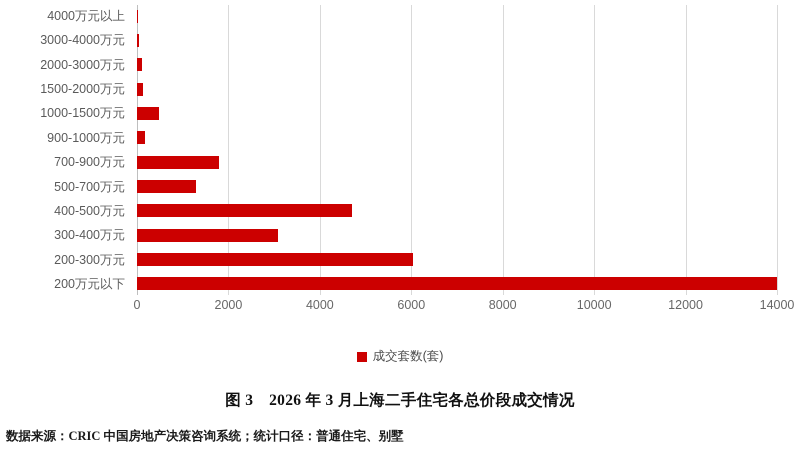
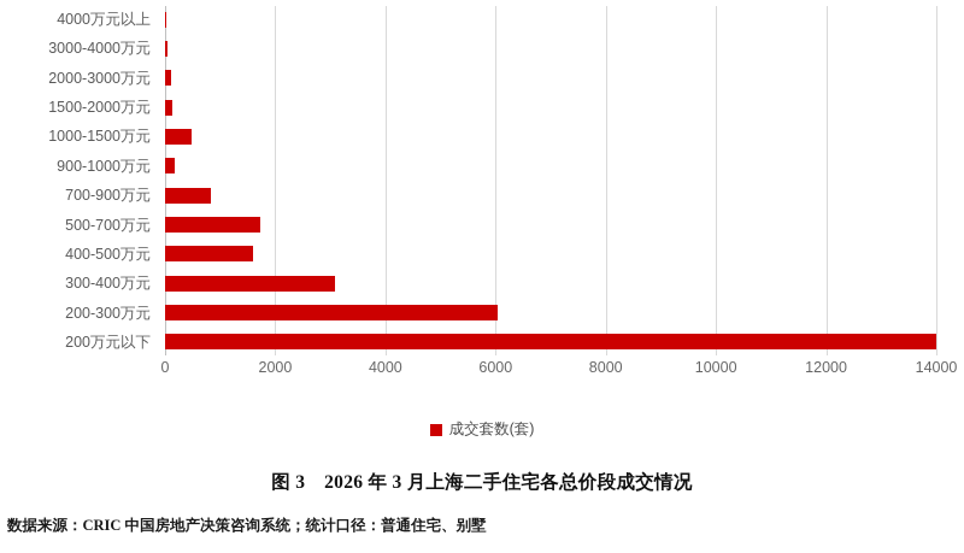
700-900万元: 1800 -> 800
500-700万元: 1300 -> 1700
400-500万元: 4700 -> 1600
